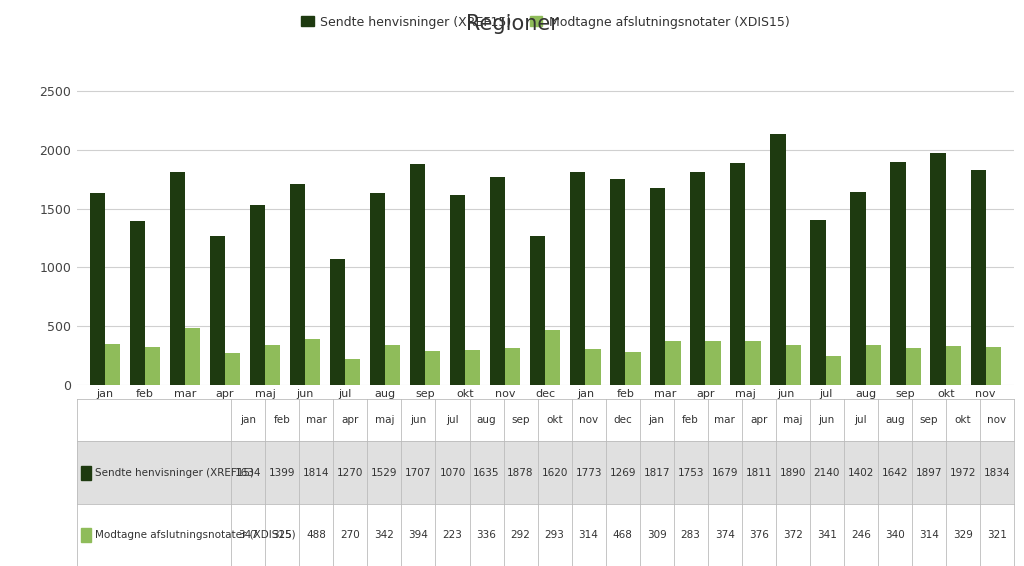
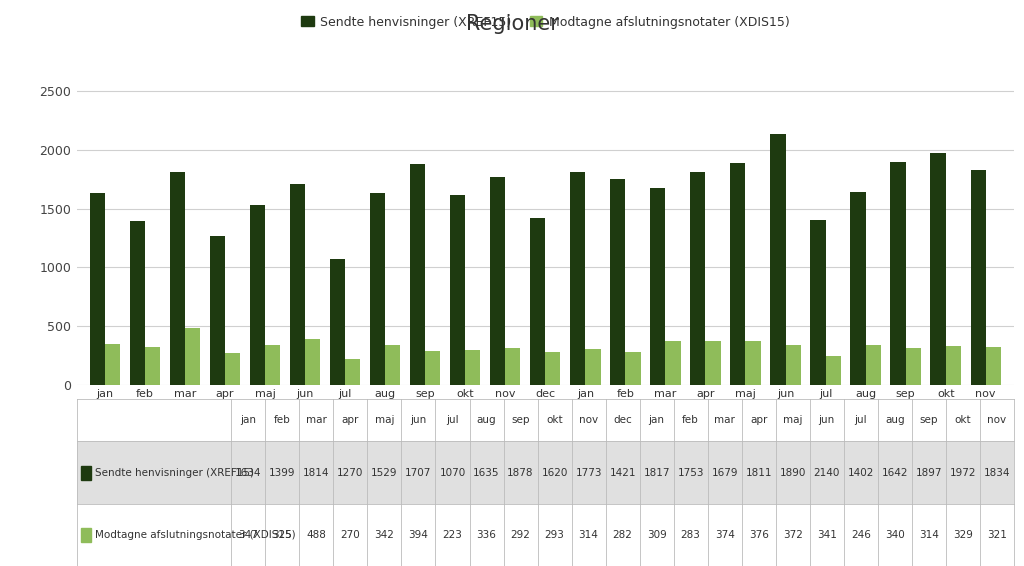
Sendte henvisninger (XREF15)/dec: 1269 -> 1421
Modtagne afslutningsnotater (XDIS15)/dec: 468 -> 282
